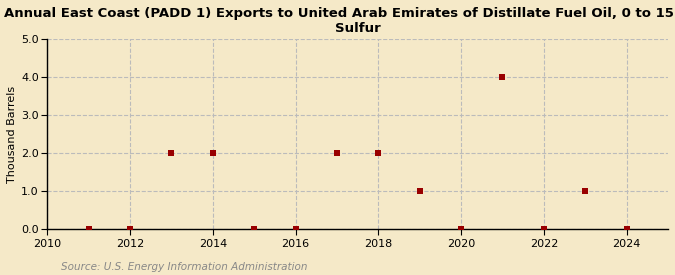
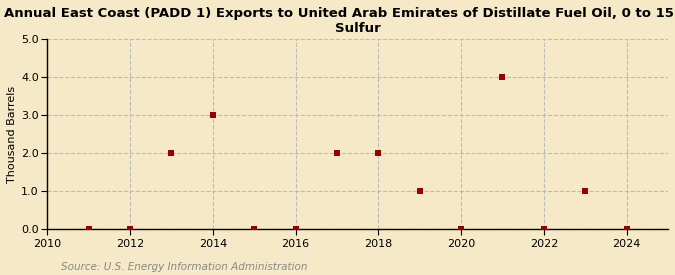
2014: 2 -> 3
